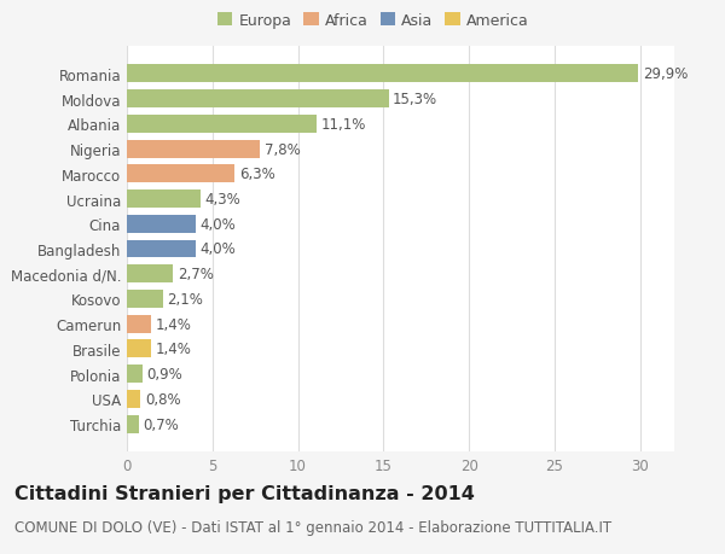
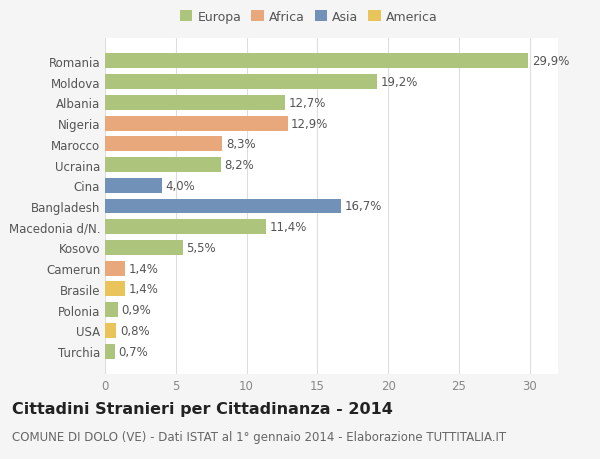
Moldova: 15,3% -> 19,2%
Albania: 11,1% -> 12,7%
Nigeria: 7,8% -> 12,9%
Marocco: 6,3% -> 8,3%
Ucraina: 4,3% -> 8,2%
Bangladesh: 4,0% -> 16,7%
Macedonia d/N.: 2,7% -> 11,4%
Kosovo: 2,1% -> 5,5%
